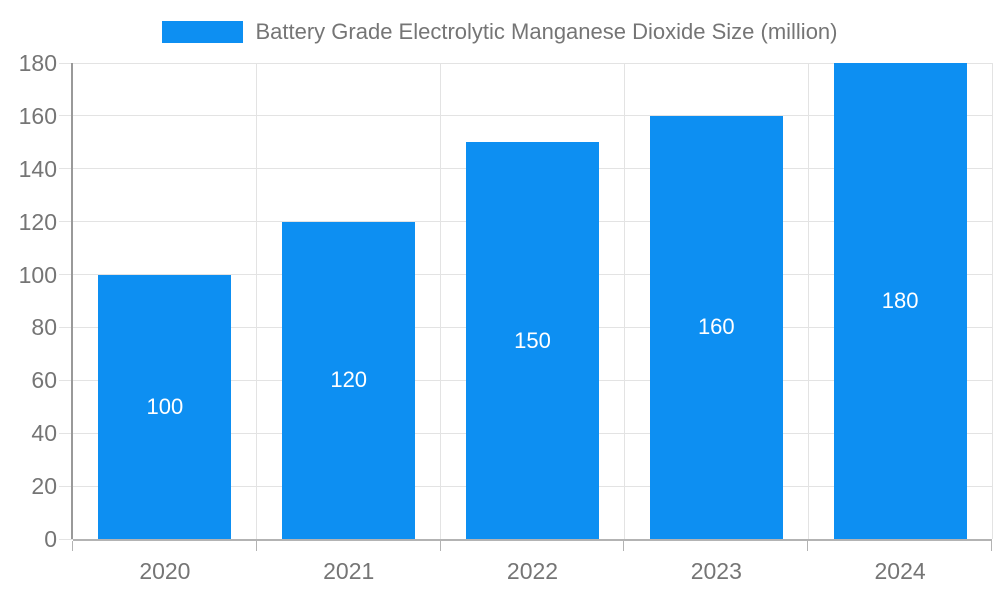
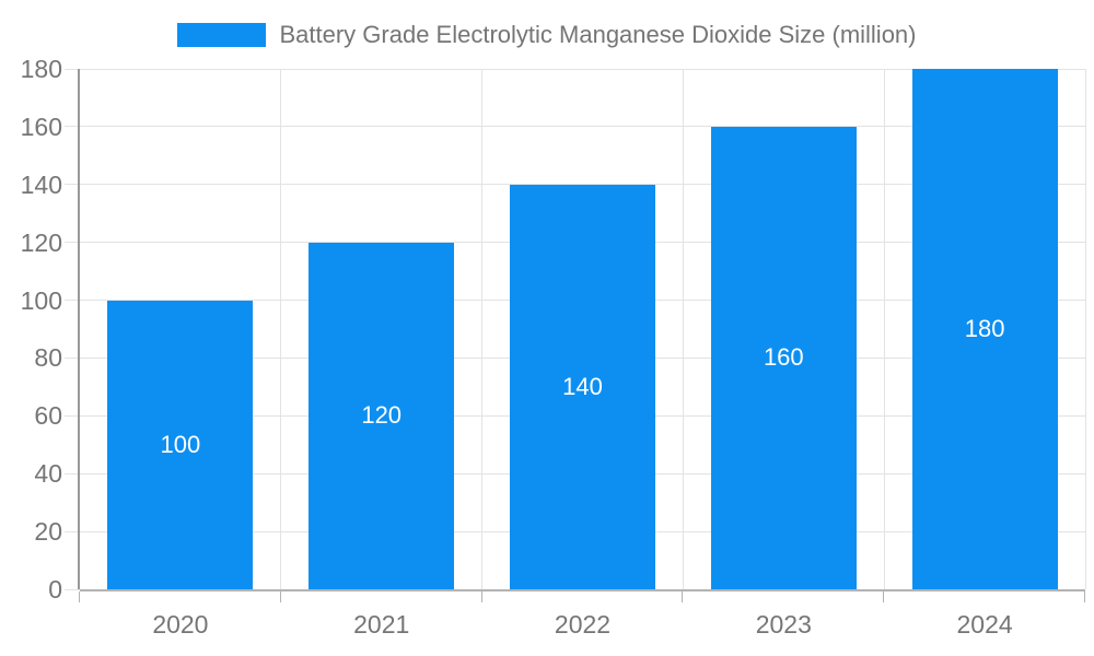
2022: 150 -> 140
